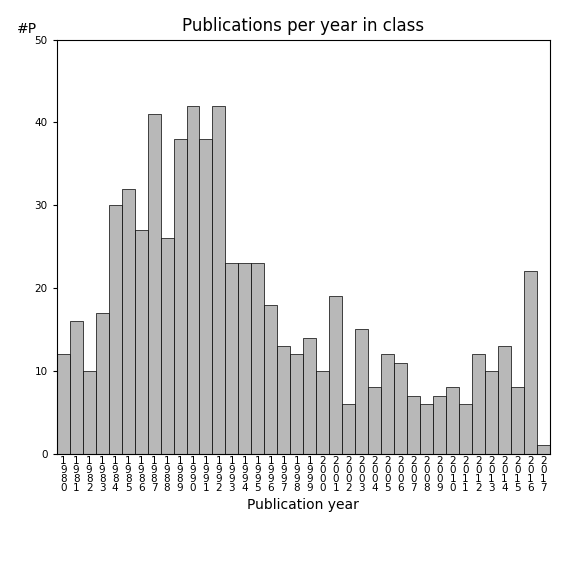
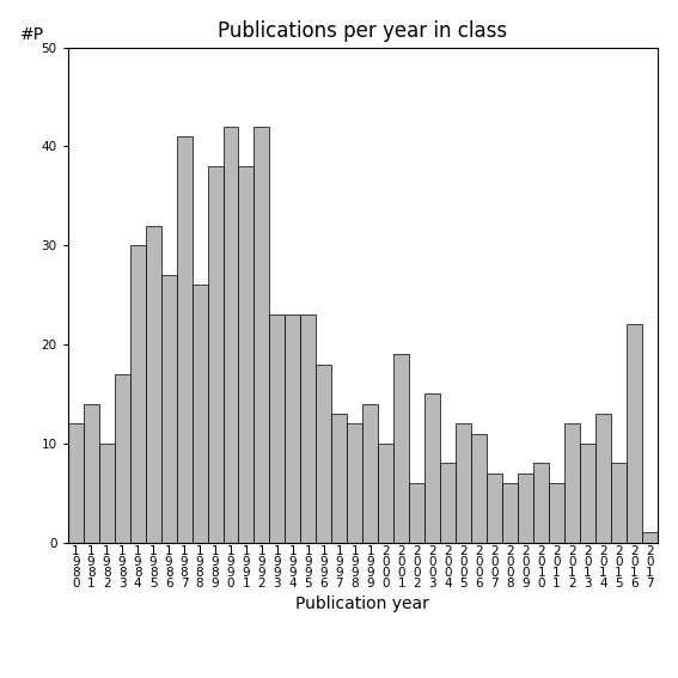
1 9 8 1: 16 -> 14
